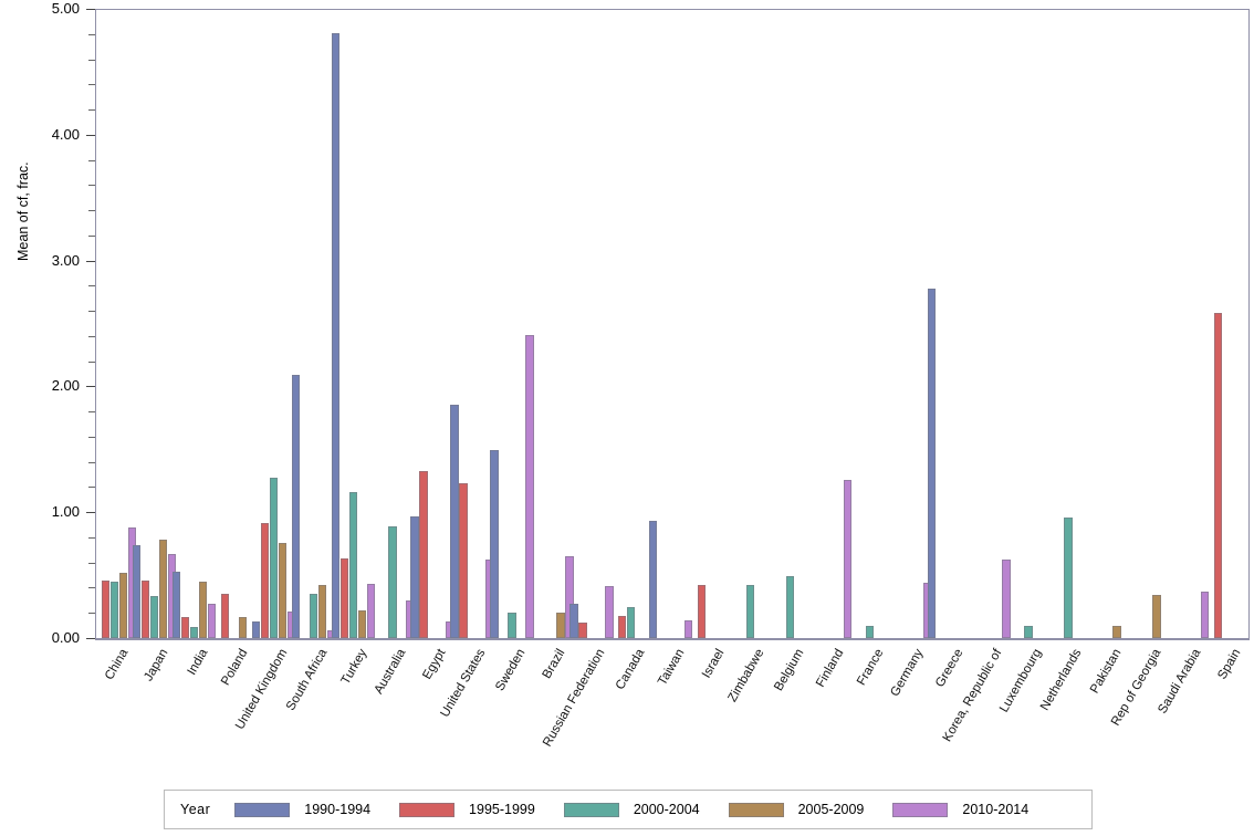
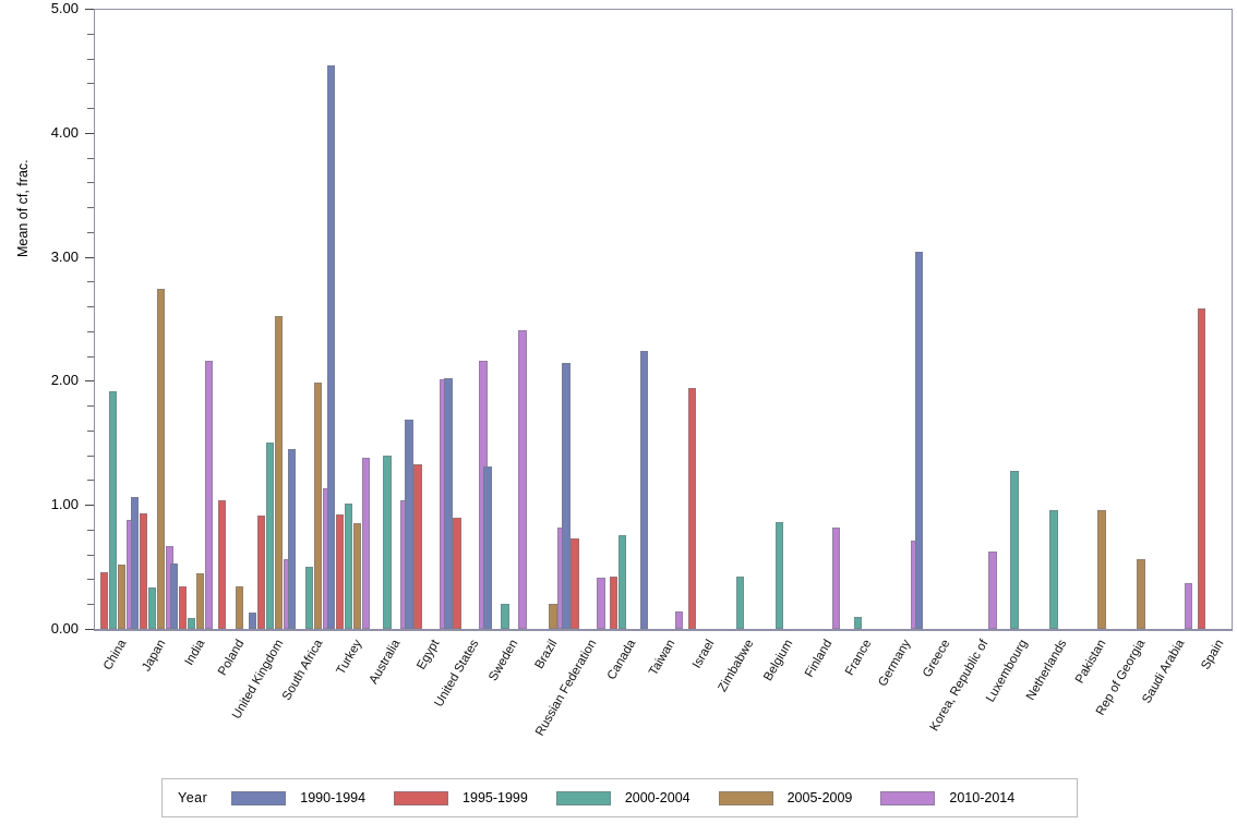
2000-2004/China: 0.45 -> 1.92
1990-1994/Japan: 0.74 -> 1.06
1995-1999/Japan: 0.46 -> 0.93
2005-2009/Japan: 0.78 -> 2.74
1995-1999/India: 0.17 -> 0.34
2010-2014/India: 0.27 -> 2.16
1995-1999/Poland: 0.35 -> 1.04
2005-2009/Poland: 0.17 -> 0.34
2000-2004/United Kingdom: 1.27 -> 1.50
2005-2009/United Kingdom: 0.76 -> 2.52
2010-2014/United Kingdom: 0.21 -> 0.56
1990-1994/South Africa: 2.09 -> 1.45
2000-2004/South Africa: 0.35 -> 0.50
2005-2009/South Africa: 0.42 -> 1.99
2010-2014/South Africa: 0.06 -> 1.13
1990-1994/Turkey: 4.81 -> 4.54
1995-1999/Turkey: 0.63 -> 0.92
2000-2004/Turkey: 1.16 -> 1.01
2005-2009/Turkey: 0.22 -> 0.85
2010-2014/Turkey: 0.43 -> 1.38
2000-2004/Australia: 0.89 -> 1.40
2010-2014/Australia: 0.30 -> 1.04
1990-1994/Egypt: 0.97 -> 1.69
2010-2014/Egypt: 0.13 -> 2.01
1990-1994/United States: 1.85 -> 2.02
1995-1999/United States: 1.23 -> 0.90
2010-2014/United States: 0.62 -> 2.16
1990-1994/Sweden: 1.49 -> 1.31
2010-2014/Brazil: 0.65 -> 0.82
1990-1994/Russian Federation: 0.27 -> 2.14
1995-1999/Russian Federation: 0.12 -> 0.73
1995-1999/Canada: 0.18 -> 0.42
2000-2004/Canada: 0.25 -> 0.76
1990-1994/Taiwan: 0.93 -> 2.24
1995-1999/Israel: 0.42 -> 1.94
2000-2004/Belgium: 0.49 -> 0.86
2010-2014/Finland: 1.26 -> 0.82
2010-2014/Germany: 0.44 -> 0.71
1990-1994/Greece: 2.78 -> 3.04
2000-2004/Luxembourg: 0.10 -> 1.27
2005-2009/Pakistan: 0.10 -> 0.96
2005-2009/Rep of Georgia: 0.34 -> 0.56
